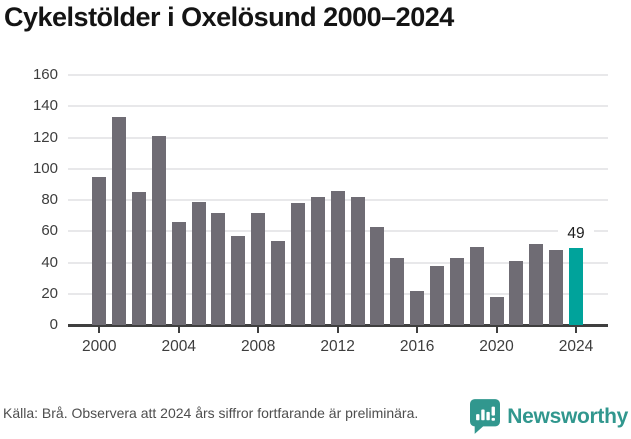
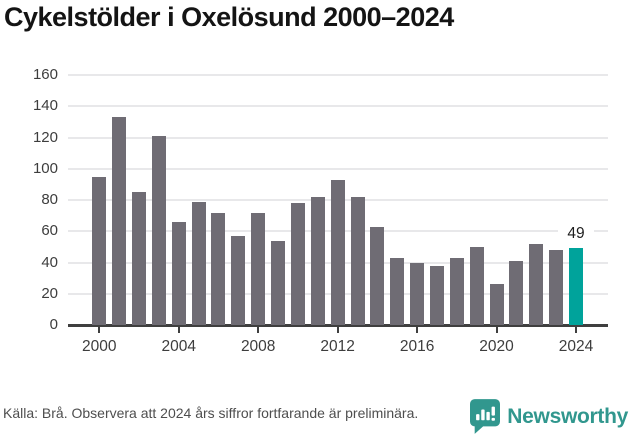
2012: 86 -> 93
2016: 22 -> 40
2020: 18 -> 26
